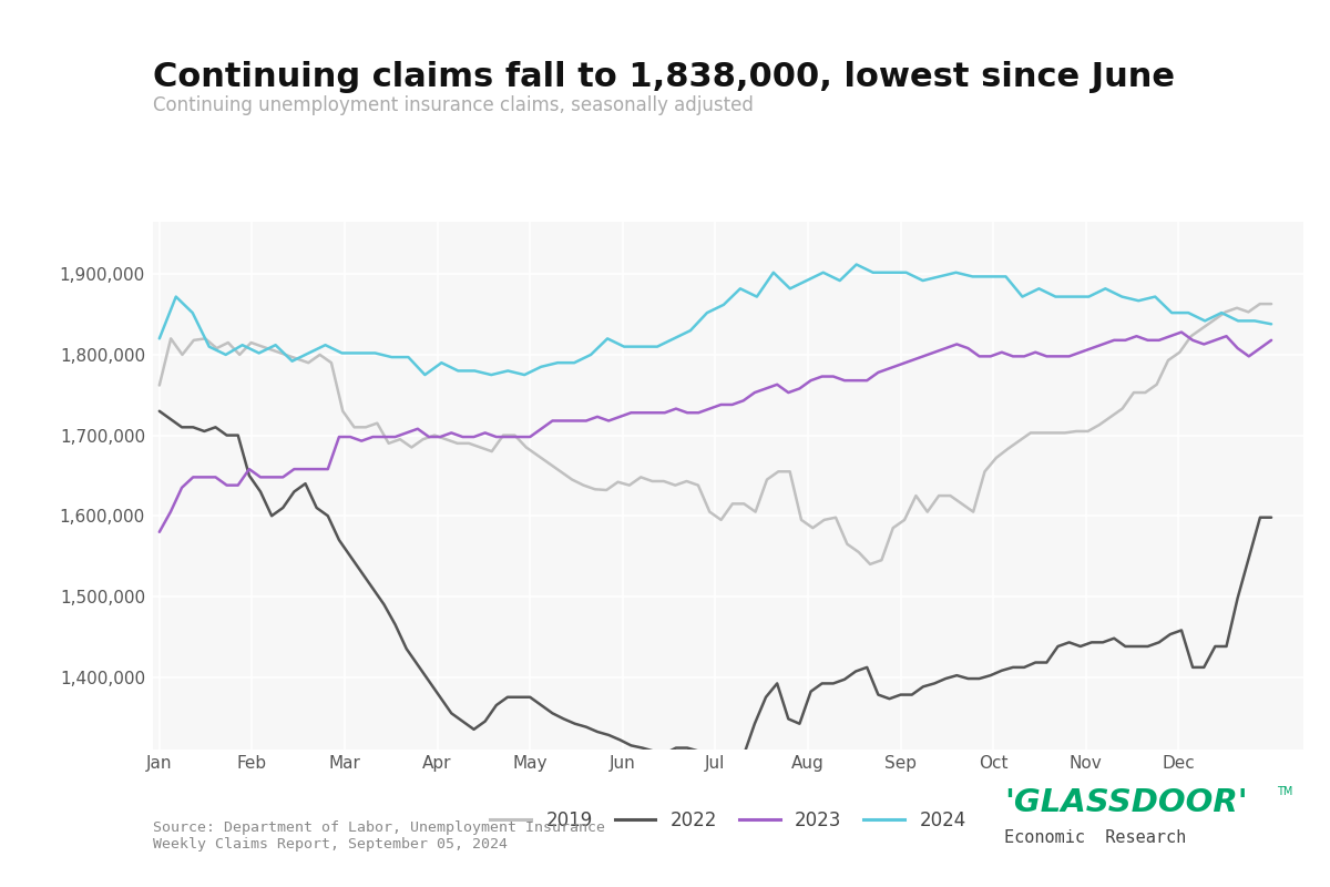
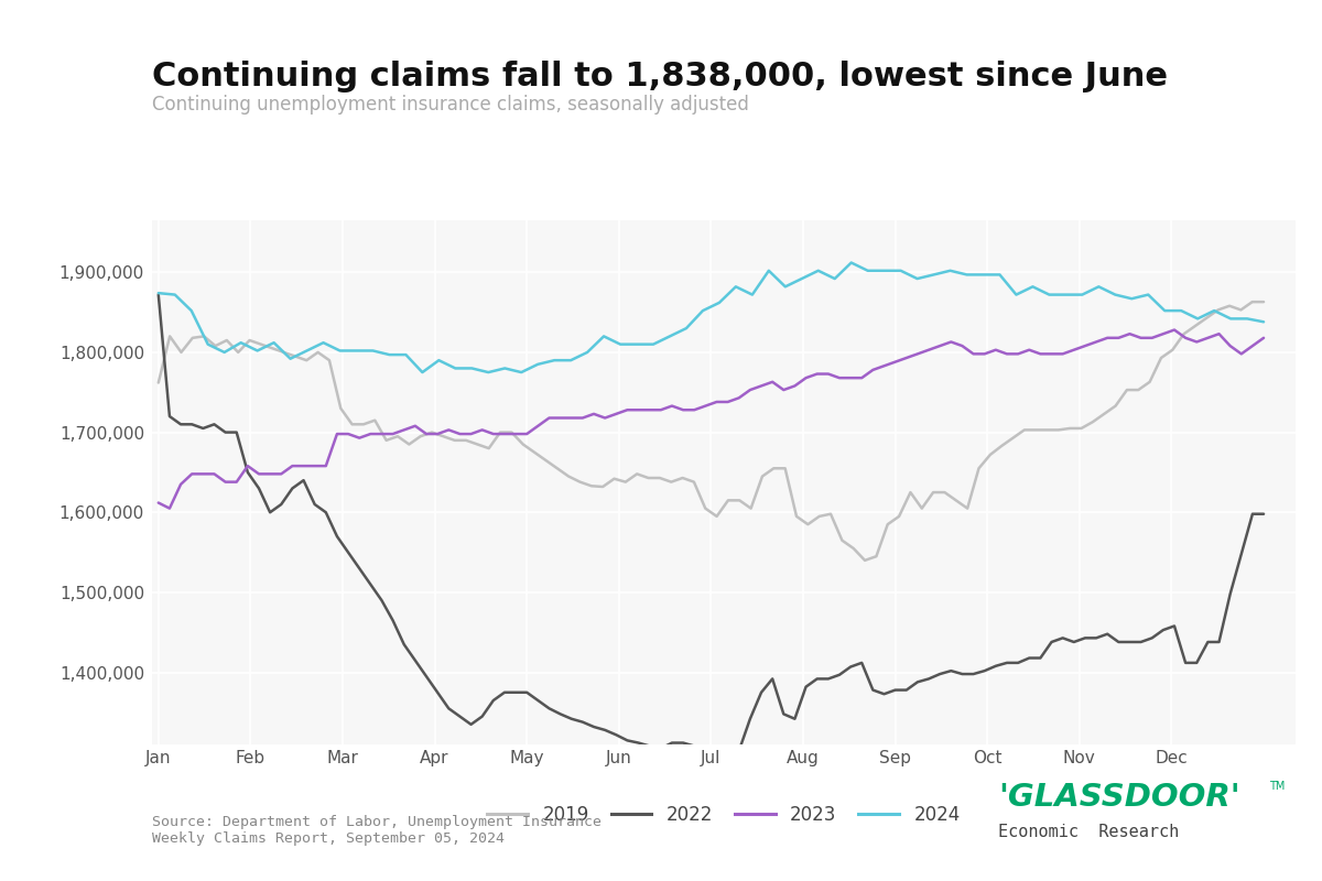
2022/Jan: 1,730,000 -> 1,872,000
2023/Jan: 1,580,000 -> 1,612,000
2024/Jan: 1,820,000 -> 1,874,000
